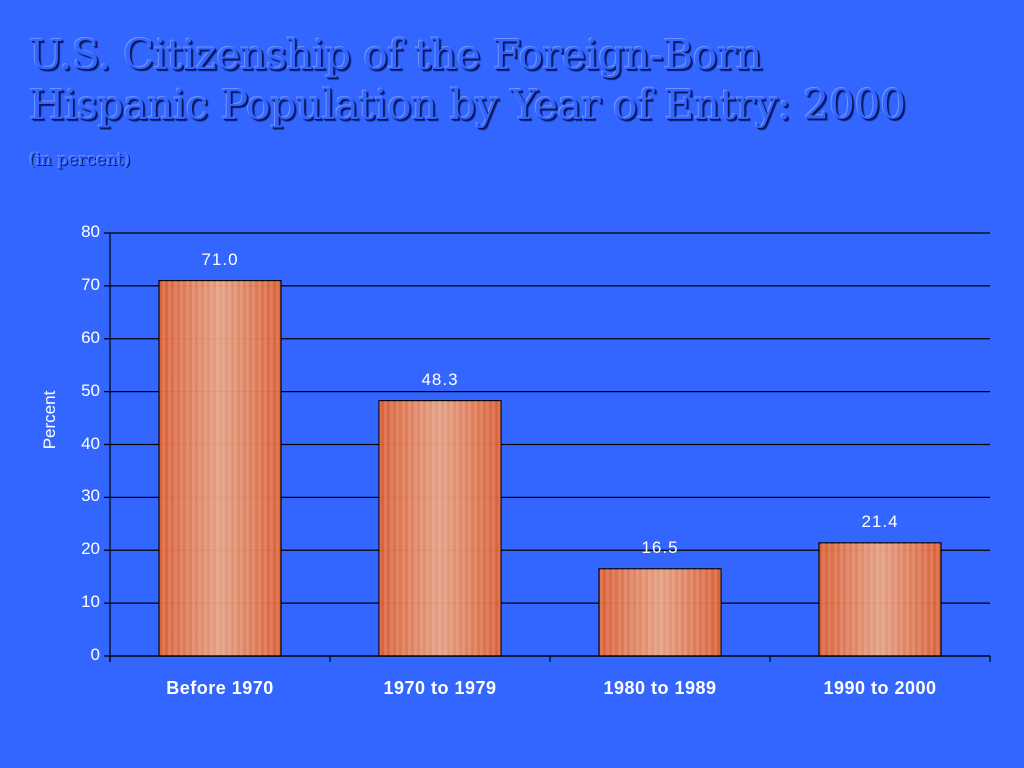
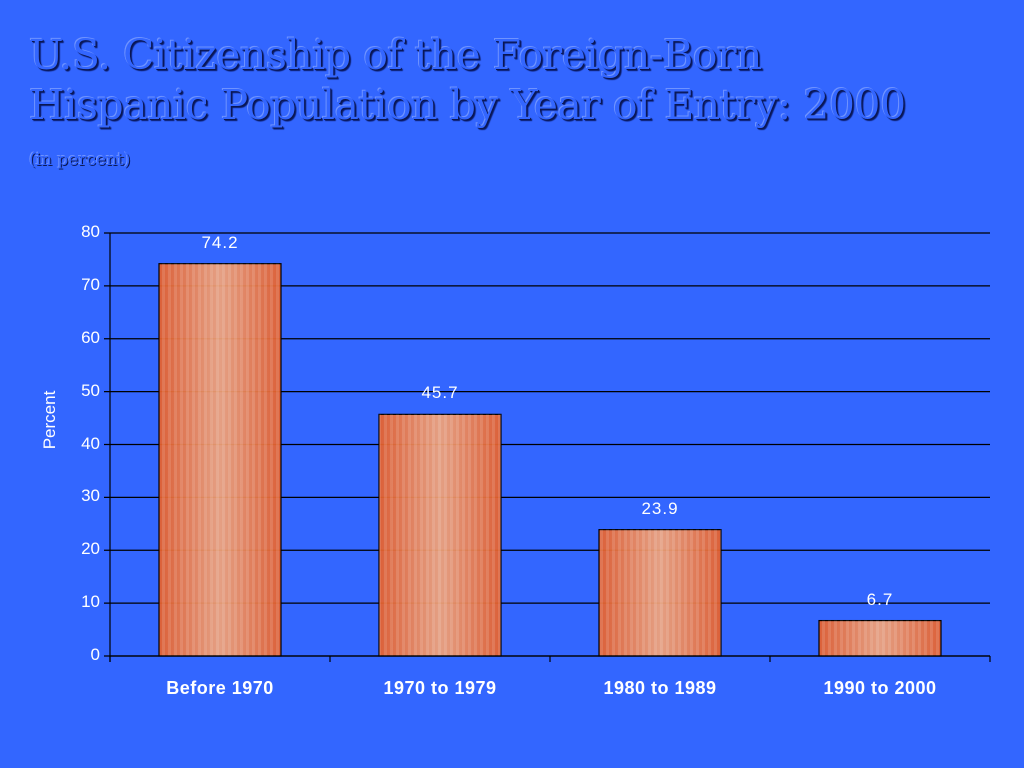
Before 1970: 71.0 -> 74.2
1970 to 1979: 48.3 -> 45.7
1980 to 1989: 16.5 -> 23.9
1990 to 2000: 21.4 -> 6.7
